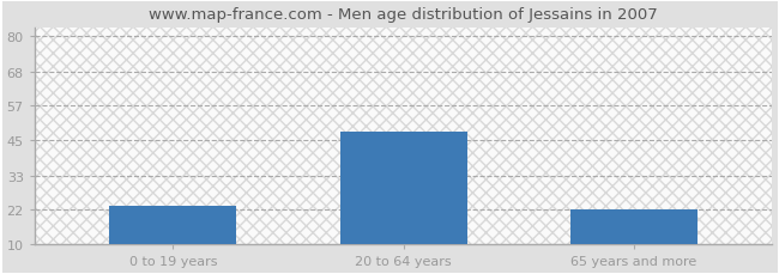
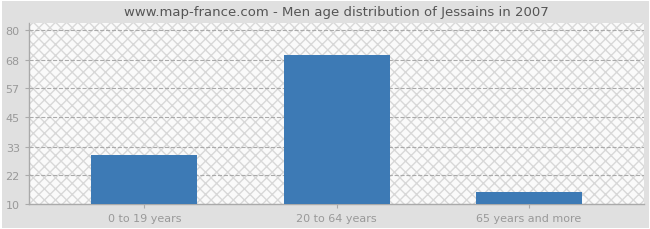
0 to 19 years: 23 -> 30
20 to 64 years: 48 -> 70
65 years and more: 22 -> 15
